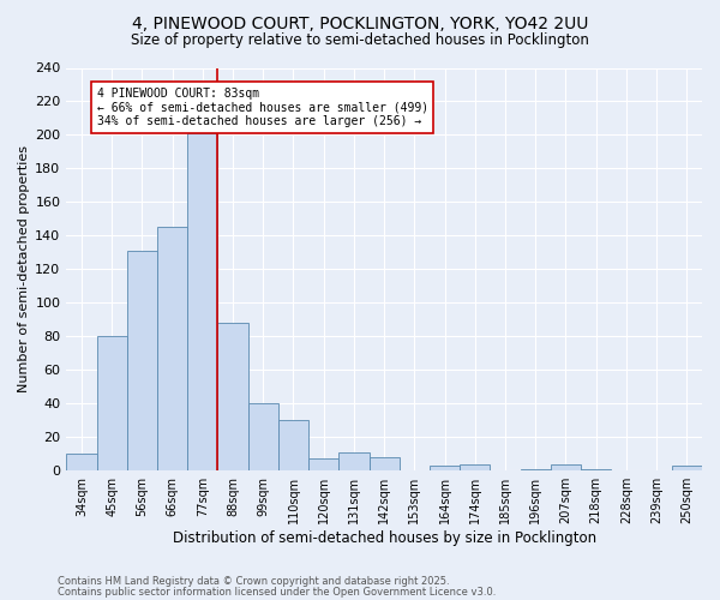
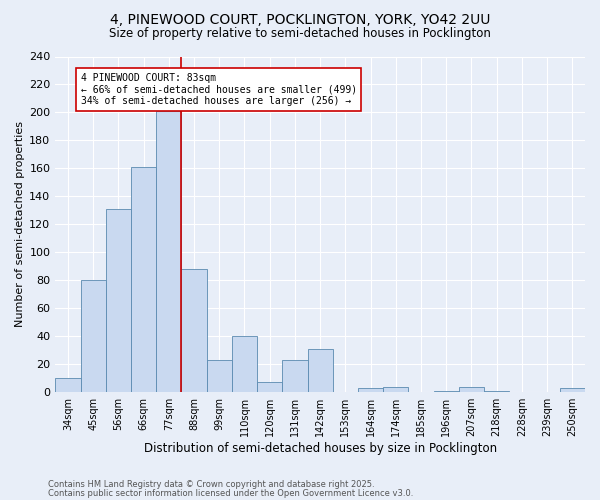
66sqm: 145 -> 161
99sqm: 40 -> 23
110sqm: 30 -> 40
131sqm: 11 -> 23
142sqm: 8 -> 31
